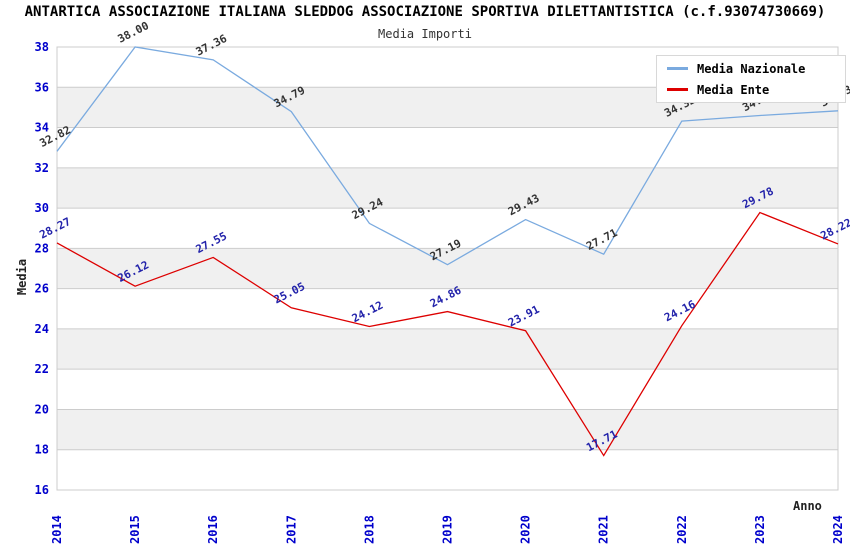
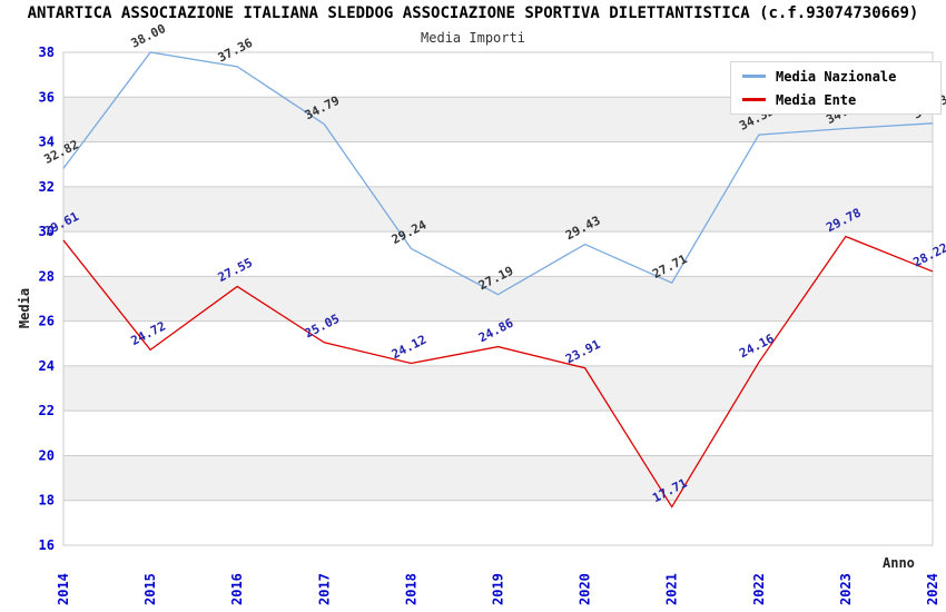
Media Ente/2014: 28.27 -> 29.61
Media Ente/2015: 26.12 -> 24.72
